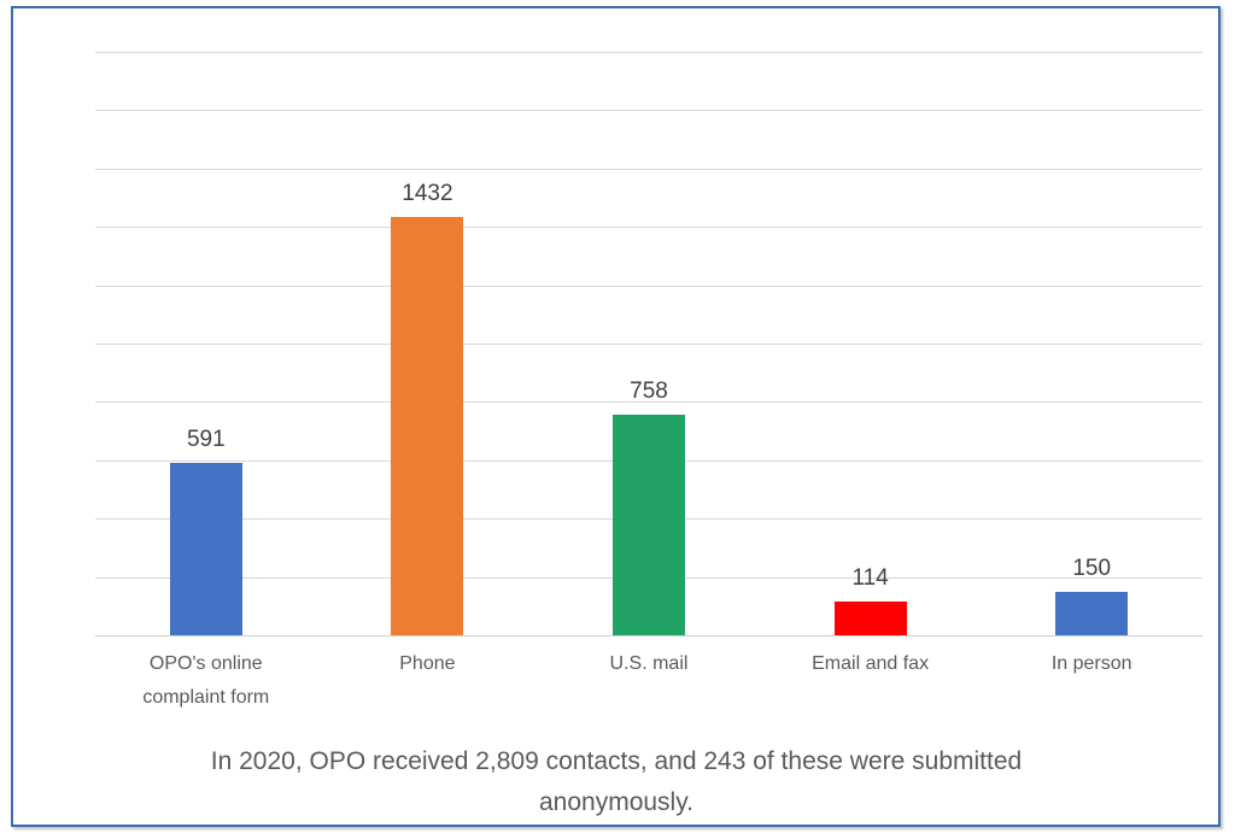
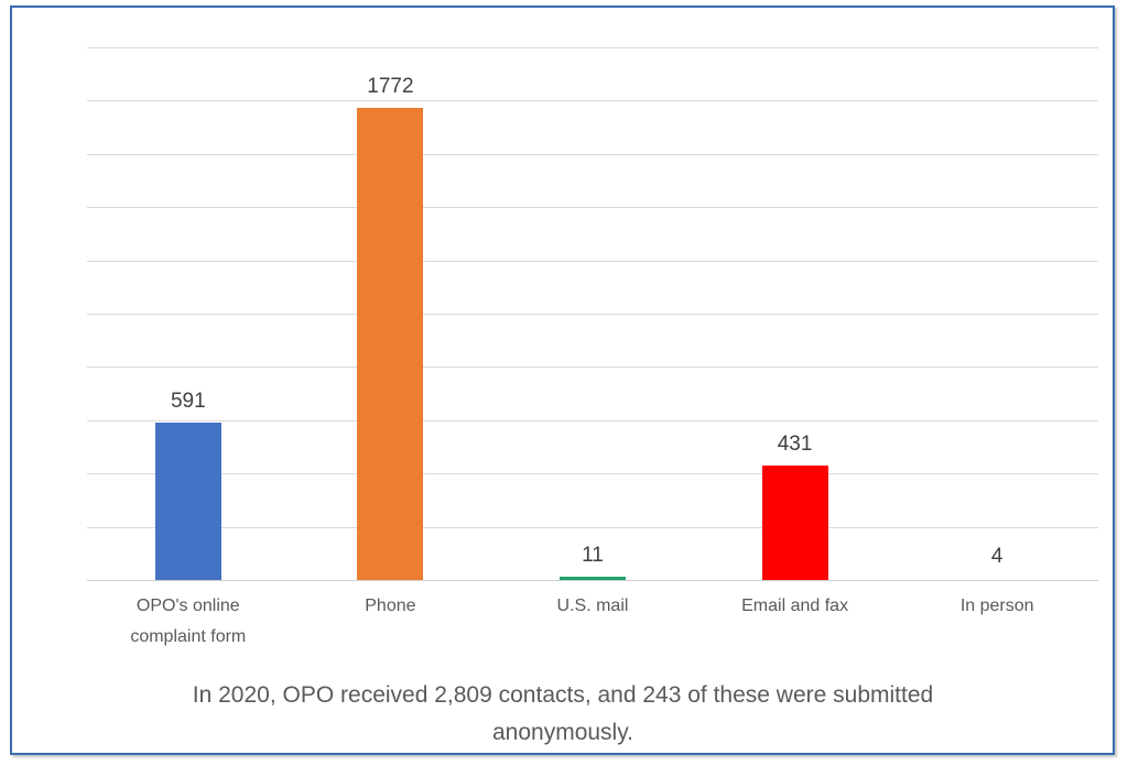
Phone: 1432 -> 1772
U.S. mail: 758 -> 11
Email and fax: 114 -> 431
In person: 150 -> 4
